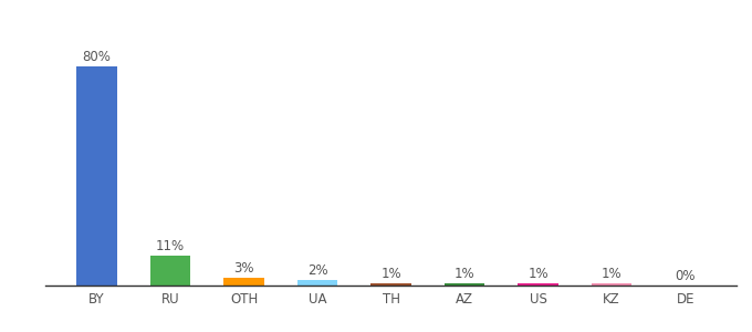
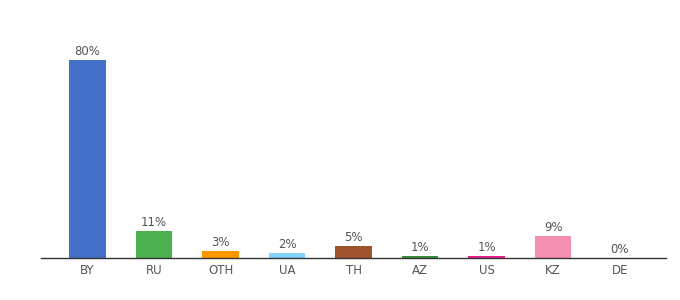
TH: 1% -> 5%
KZ: 1% -> 9%
